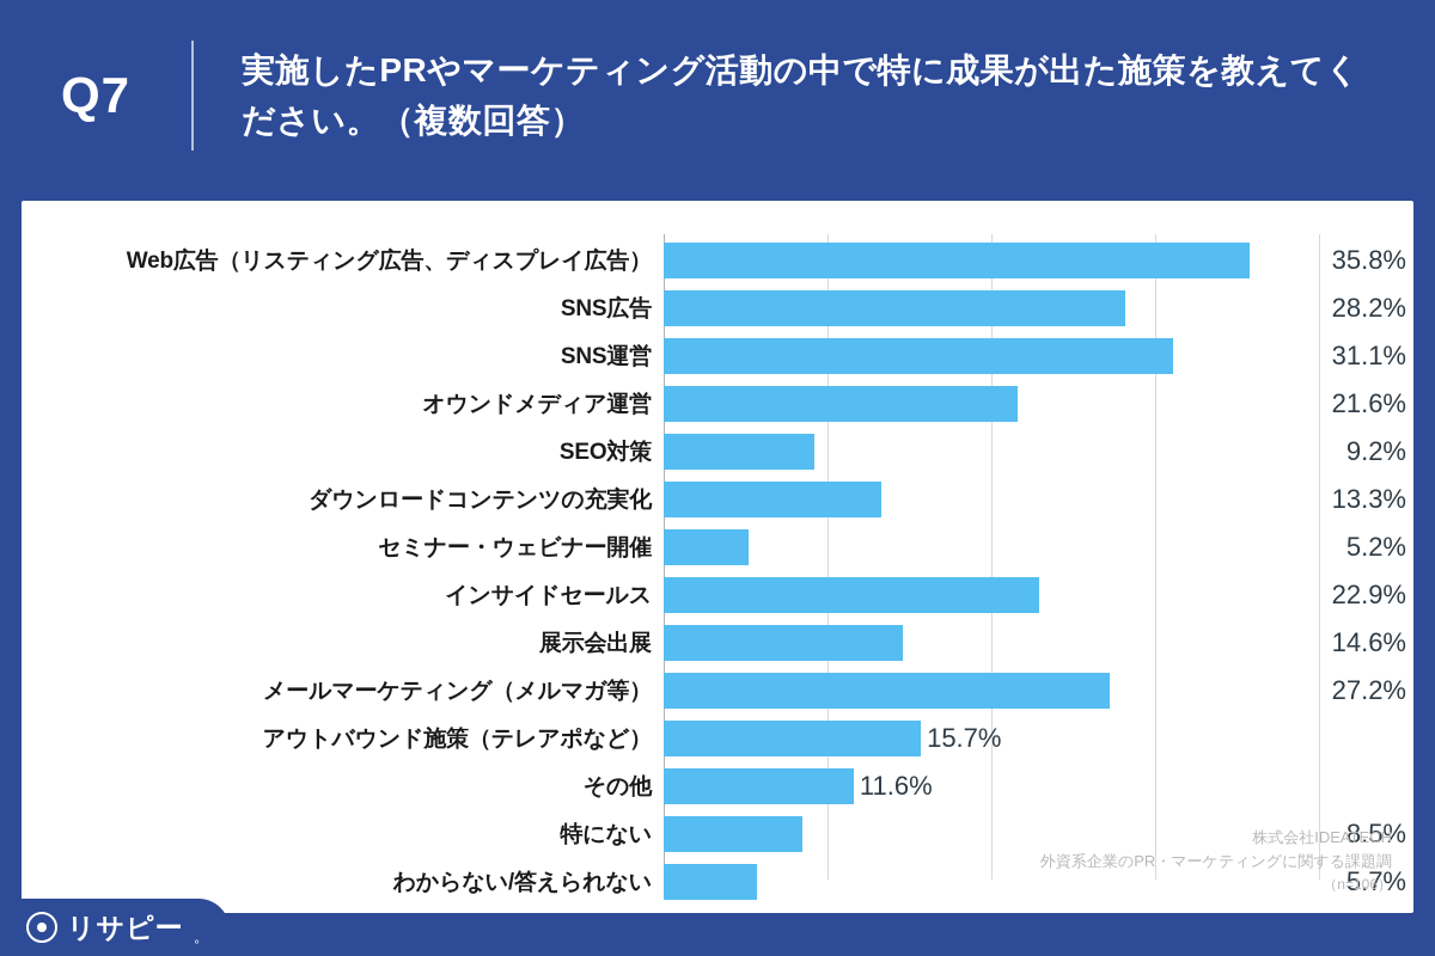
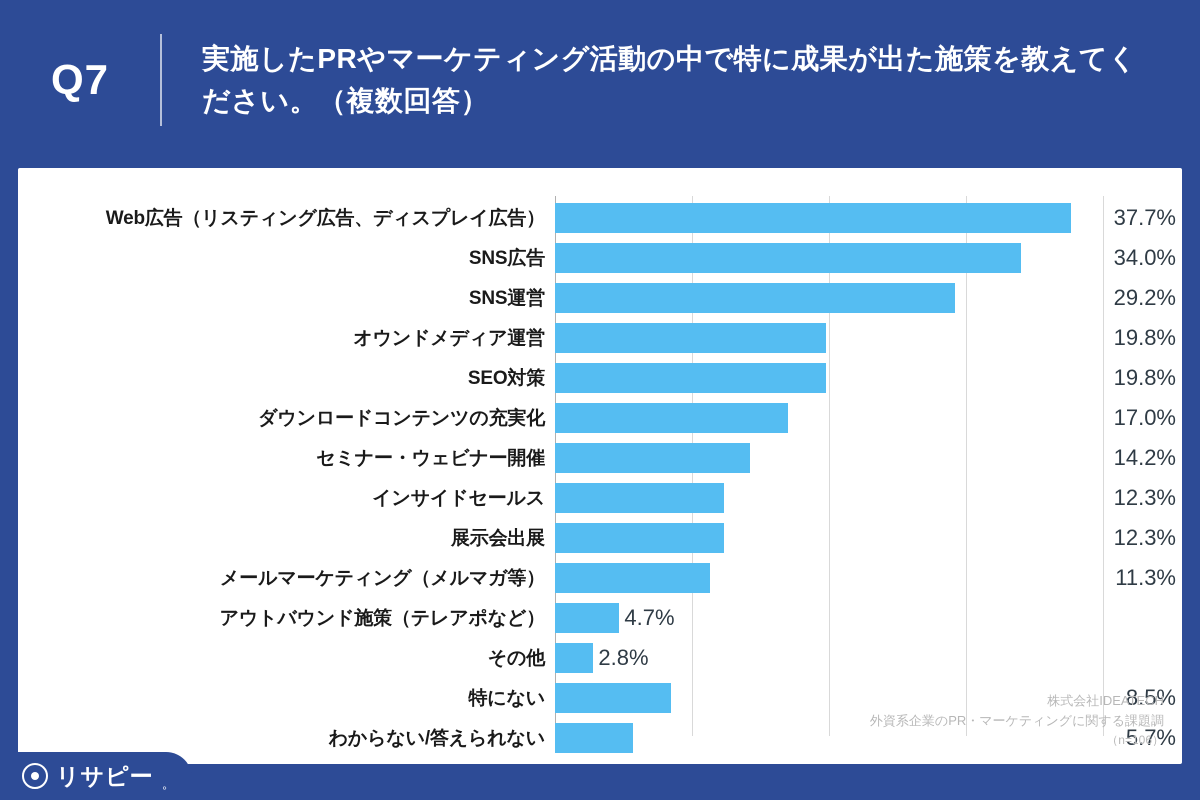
Web広告（リスティング広告、ディスプレイ広告）: 35.8% -> 37.7%
SNS広告: 28.2% -> 34.0%
SNS運営: 31.1% -> 29.2%
オウンドメディア運営: 21.6% -> 19.8%
SEO対策: 9.2% -> 19.8%
ダウンロードコンテンツの充実化: 13.3% -> 17.0%
セミナー・ウェビナー開催: 5.2% -> 14.2%
インサイドセールス: 22.9% -> 12.3%
展示会出展: 14.6% -> 12.3%
メールマーケティング（メルマガ等）: 27.2% -> 11.3%
アウトバウンド施策（テレアポなど）: 15.7% -> 4.7%
その他: 11.6% -> 2.8%
